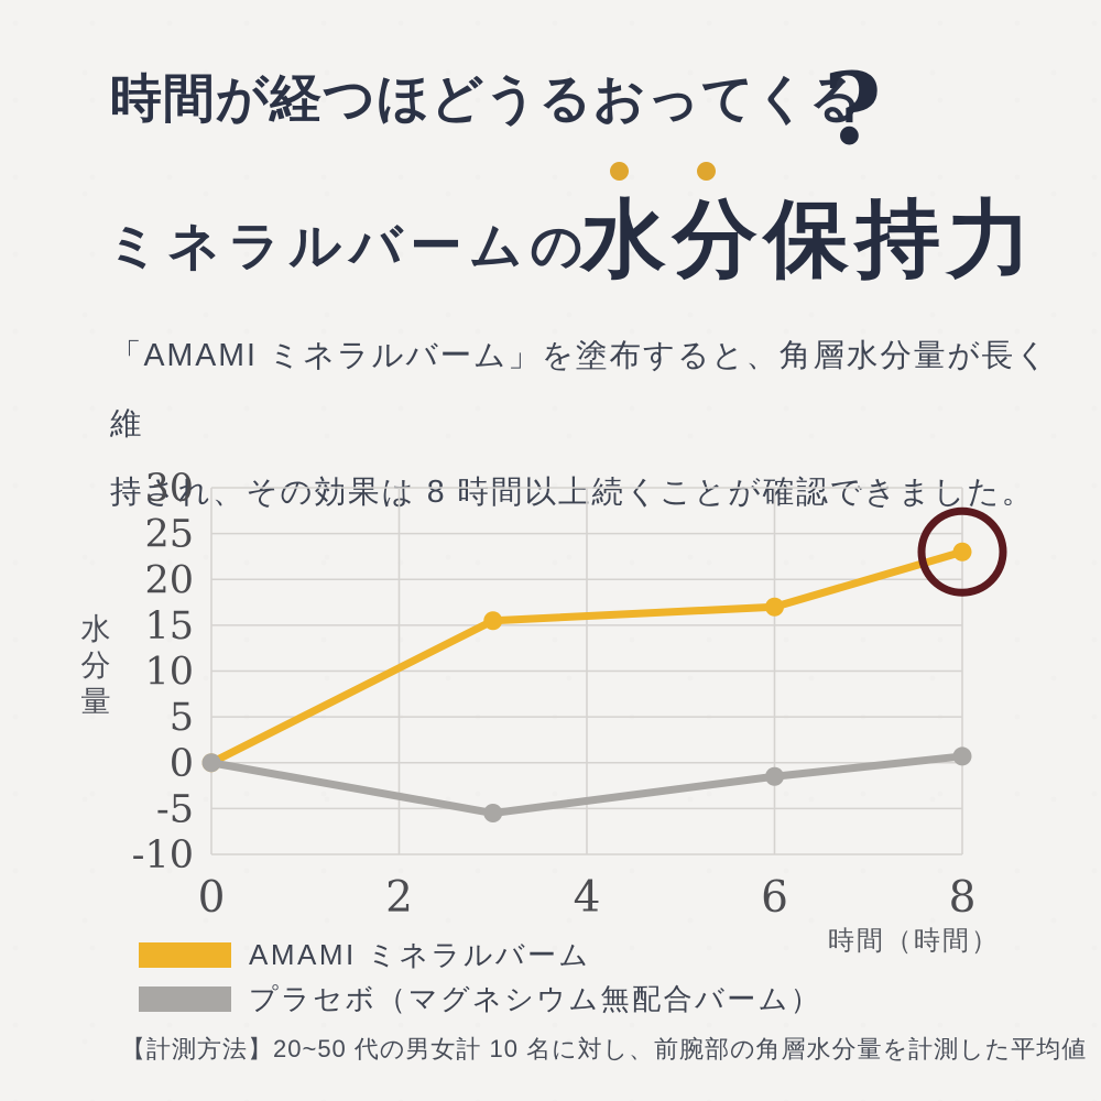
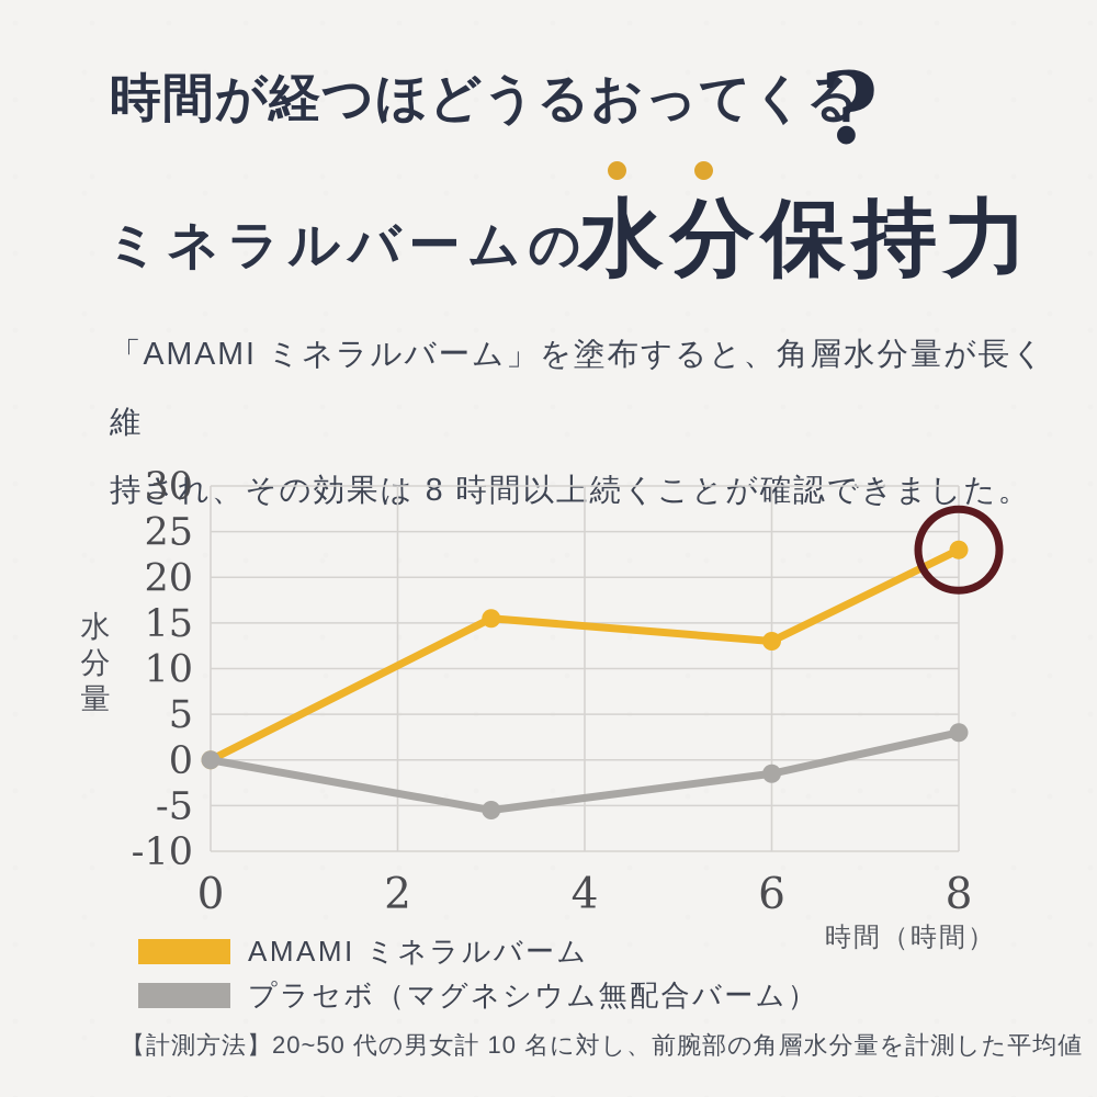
AMAMI ミネラルバーム/6: 17 -> 13
プラセボ（マグネシウム無配合バーム）/8: 1 -> 3
